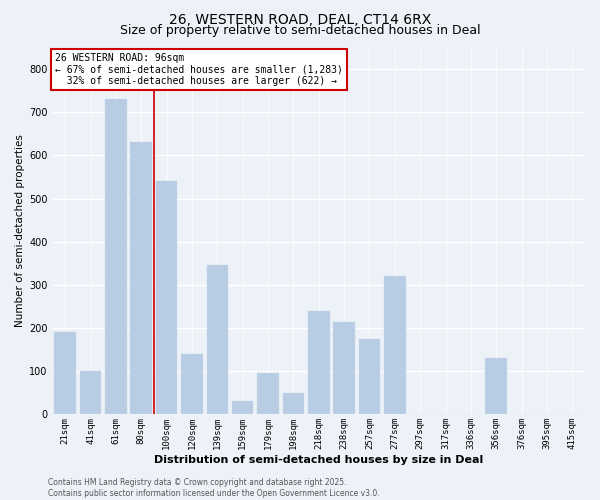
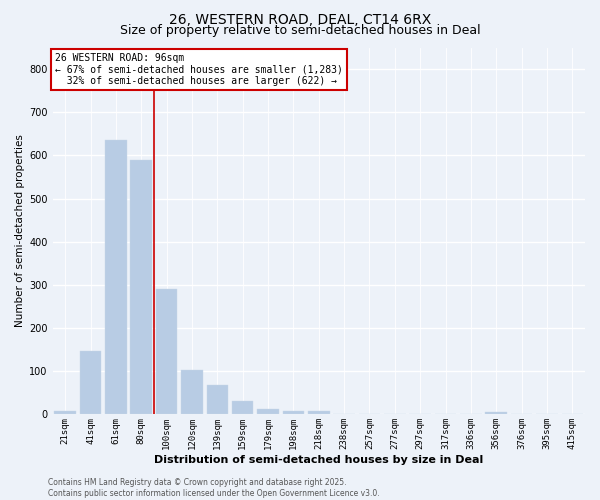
21sqm: 190 -> 8
41sqm: 100 -> 148
61sqm: 730 -> 636
80sqm: 630 -> 590
100sqm: 540 -> 290
120sqm: 140 -> 104
139sqm: 345 -> 68
179sqm: 95 -> 12
198sqm: 50 -> 8
218sqm: 240 -> 8
238sqm: 215 -> 2
257sqm: 175 -> 2
277sqm: 320 -> 2
356sqm: 130 -> 5
